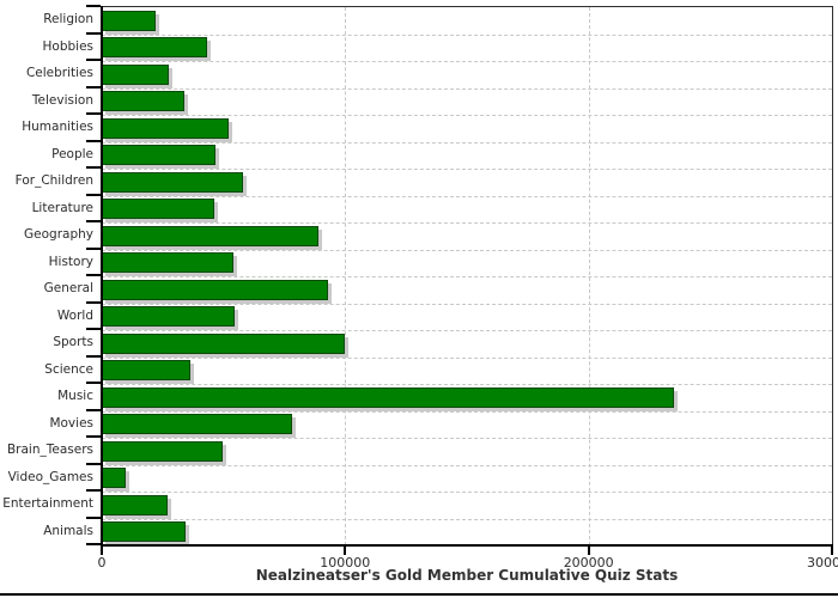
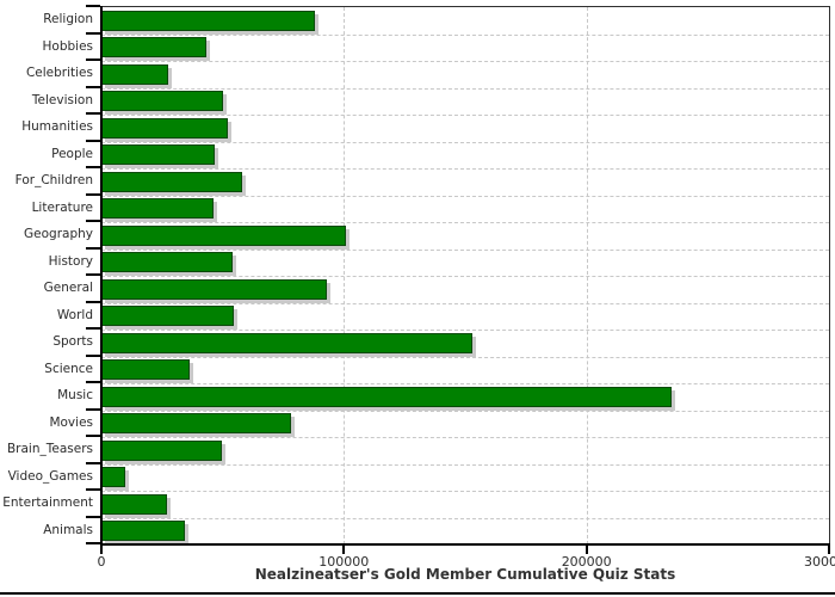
Religion: 22000 -> 88000
Television: 34000 -> 50000
Geography: 89000 -> 101000
Sports: 100000 -> 153000
